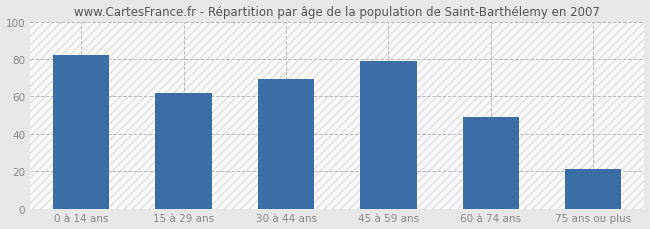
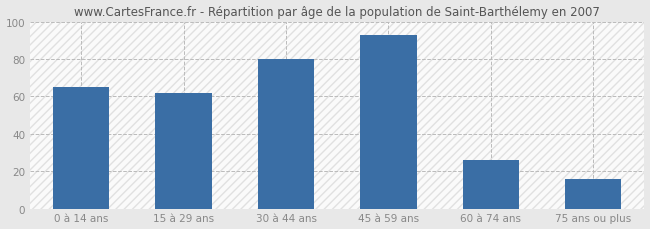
0 à 14 ans: 82 -> 65
30 à 44 ans: 69 -> 80
45 à 59 ans: 79 -> 93
60 à 74 ans: 49 -> 26
75 ans ou plus: 21 -> 16
